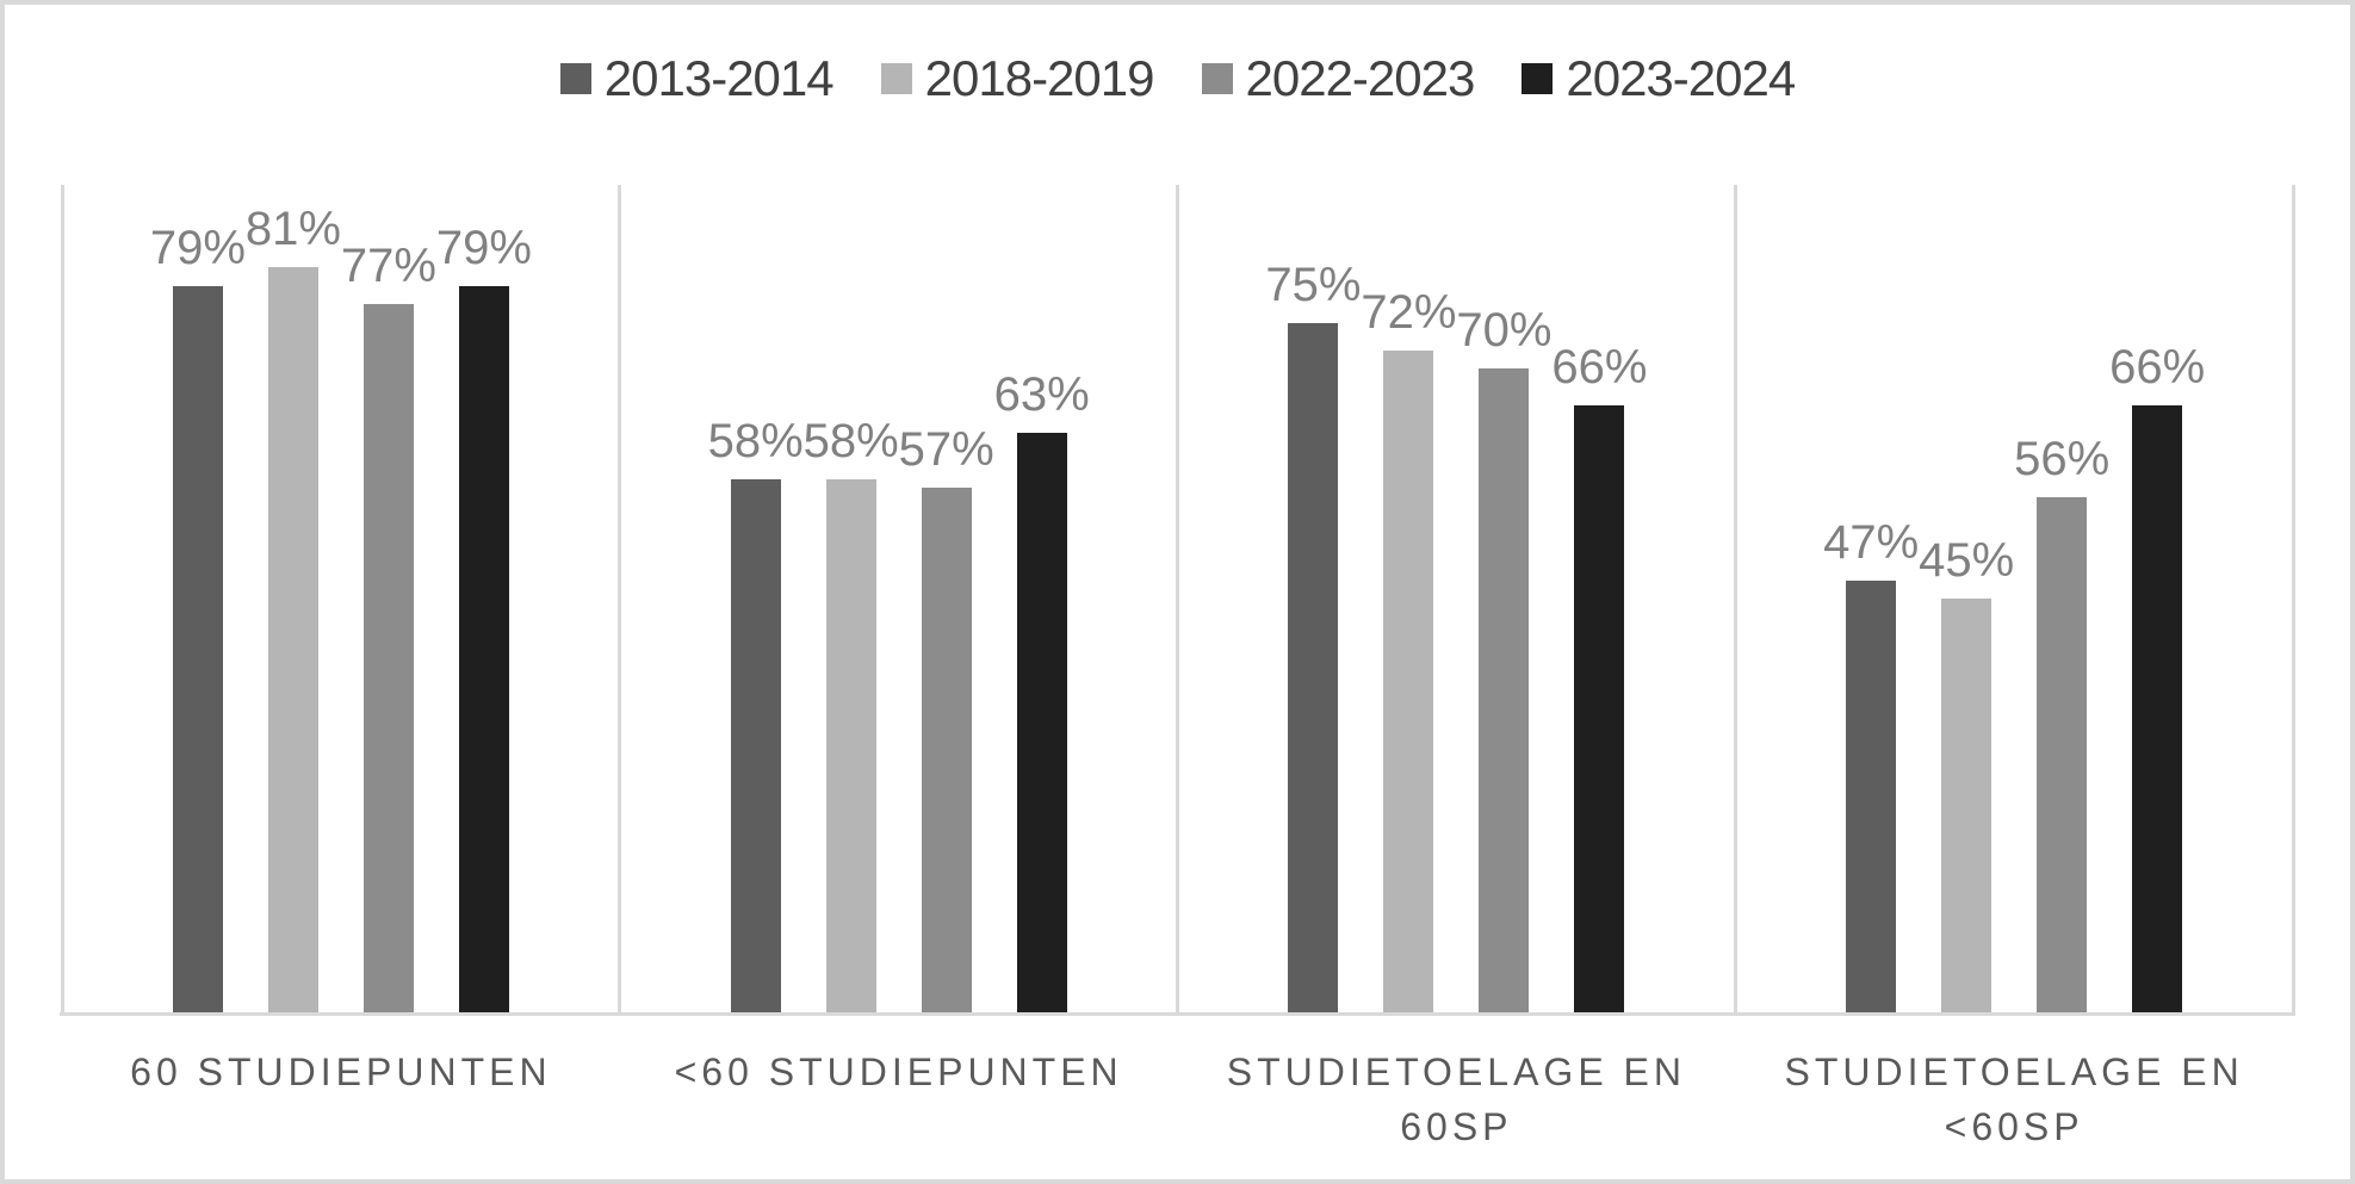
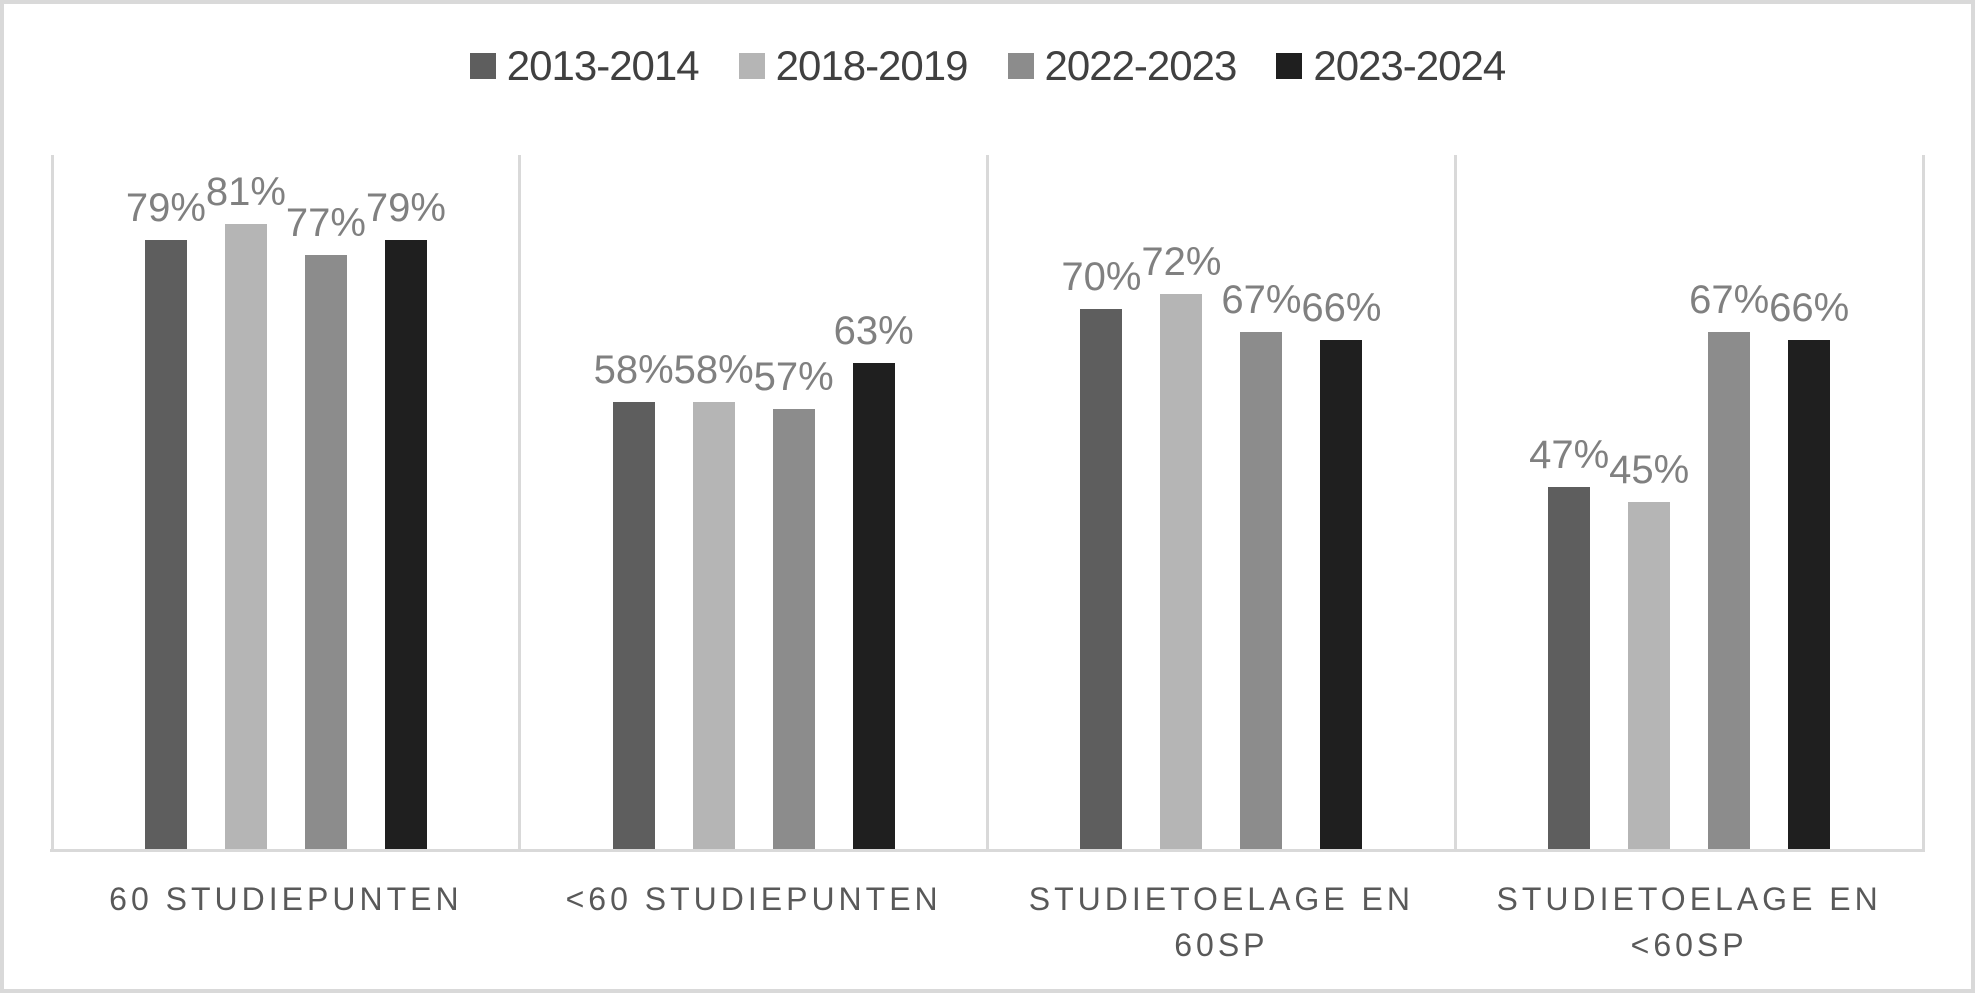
2013-2014/STUDIETOELAGE EN 60SP: 75% -> 70%
2022-2023/STUDIETOELAGE EN 60SP: 70% -> 67%
2022-2023/STUDIETOELAGE EN <60SP: 56% -> 67%
